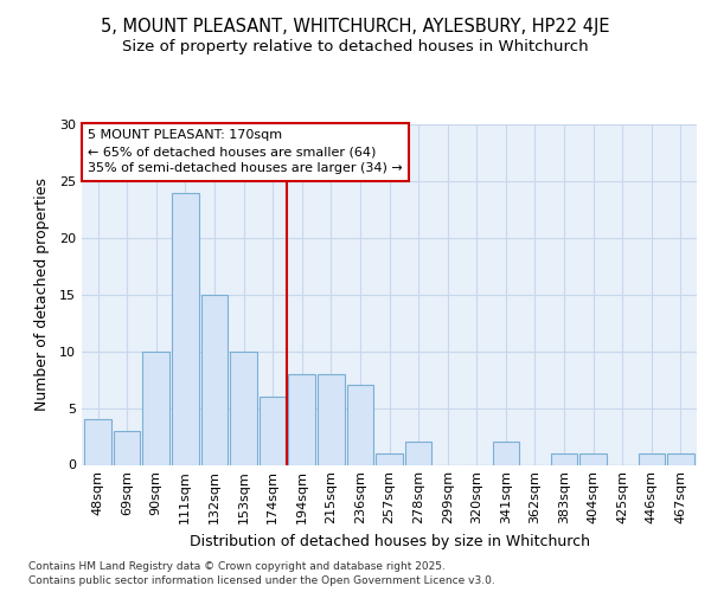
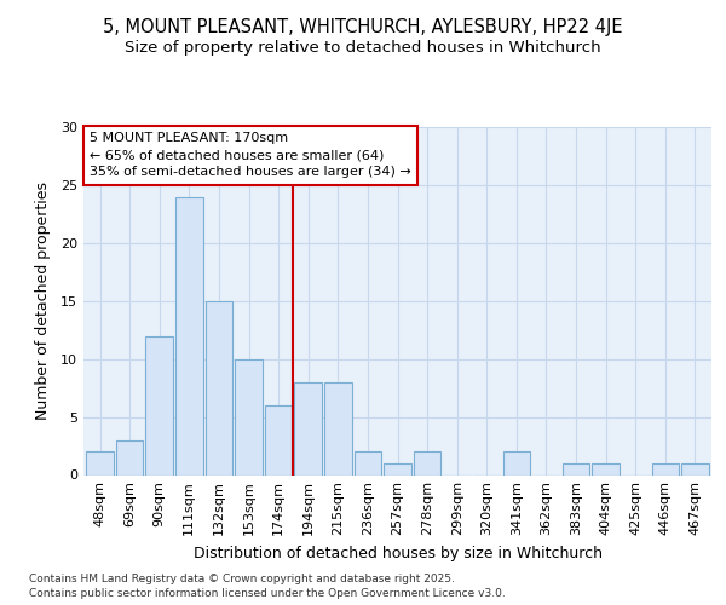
48sqm: 4 -> 2
90sqm: 10 -> 12
236sqm: 7 -> 2
